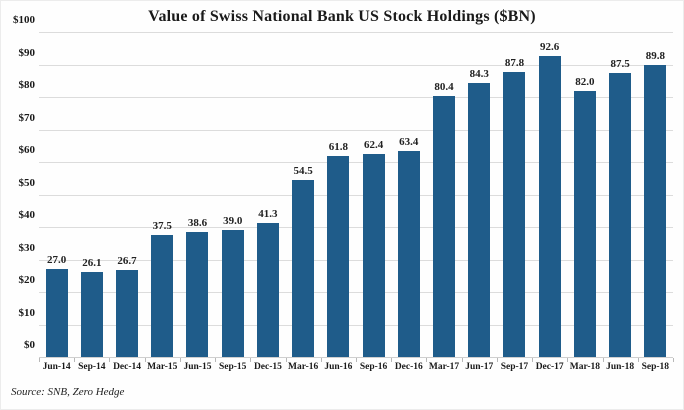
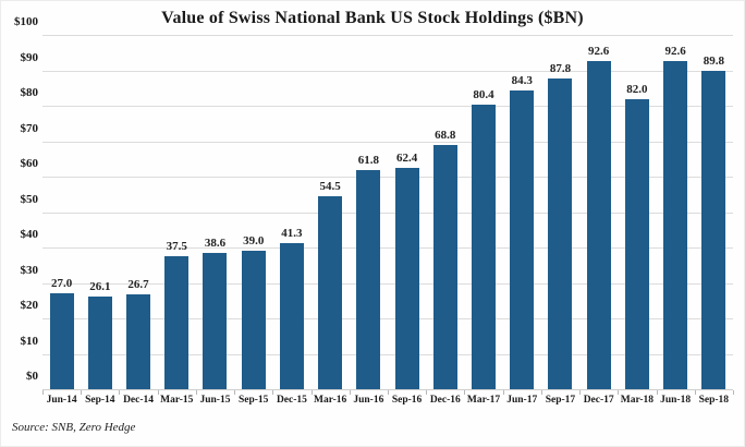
Dec-16: 63.4 -> 68.8
Jun-18: 87.5 -> 92.6
